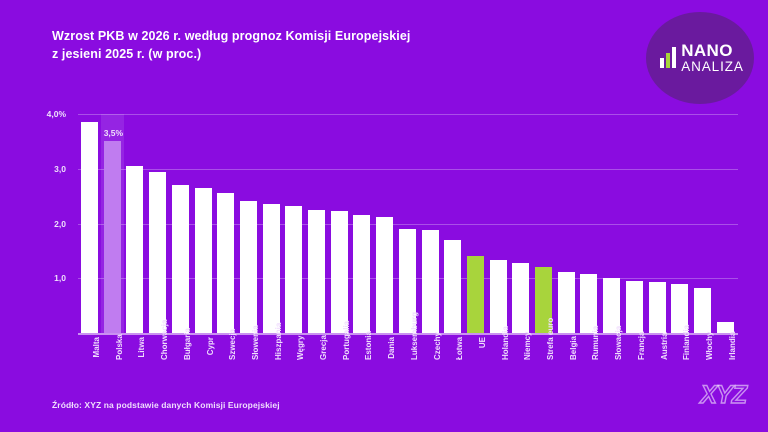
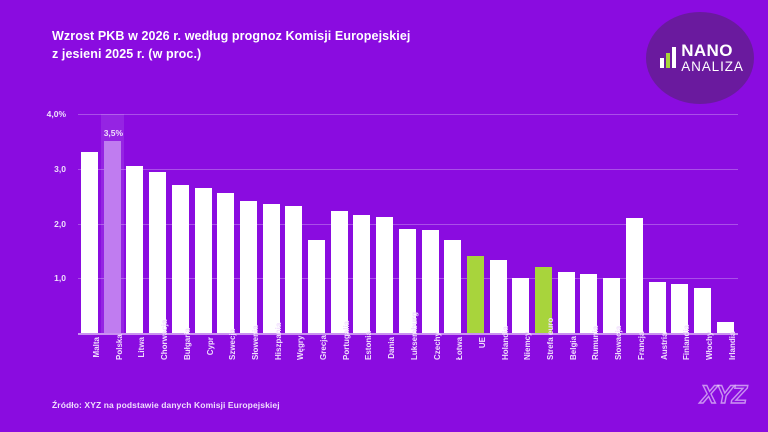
Malta: 3,9% -> 3,3%
Grecja: 2,2% -> 1,7%
Niemcy: 1,3% -> 1,0%
Francja: 0,9% -> 2,1%
